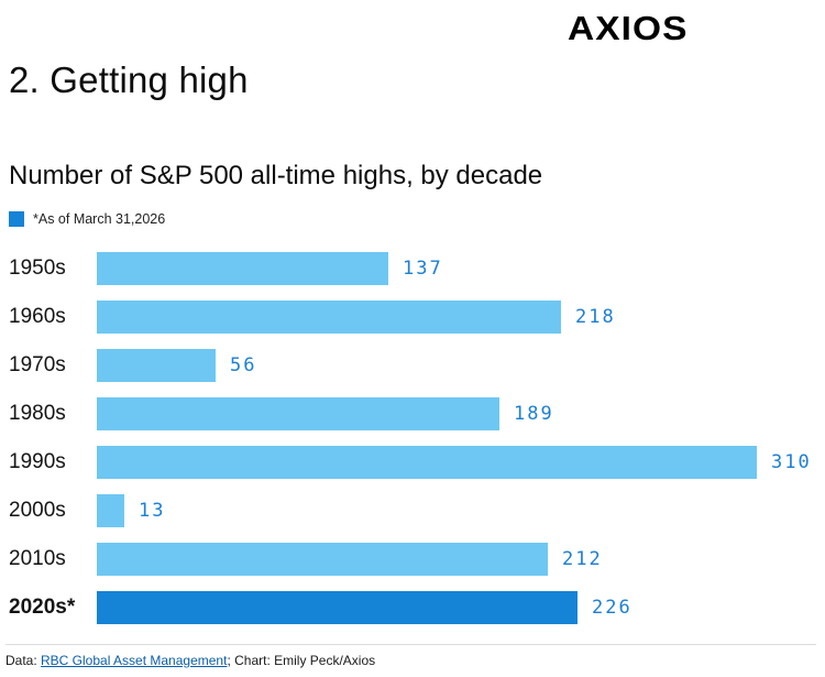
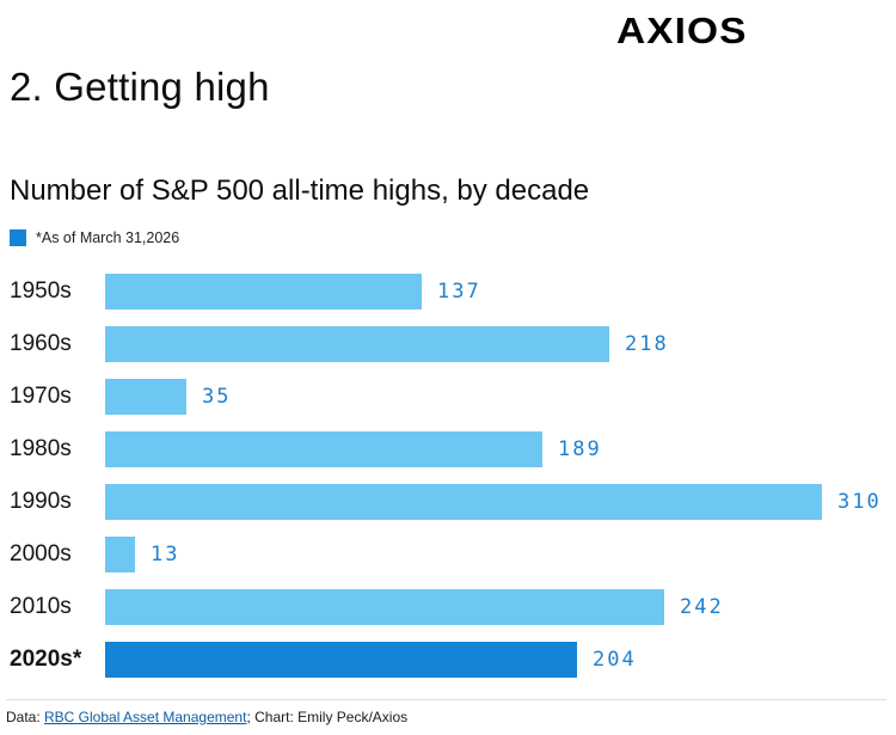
1970s: 56 -> 35
2010s: 212 -> 242
2020s*: 226 -> 204
